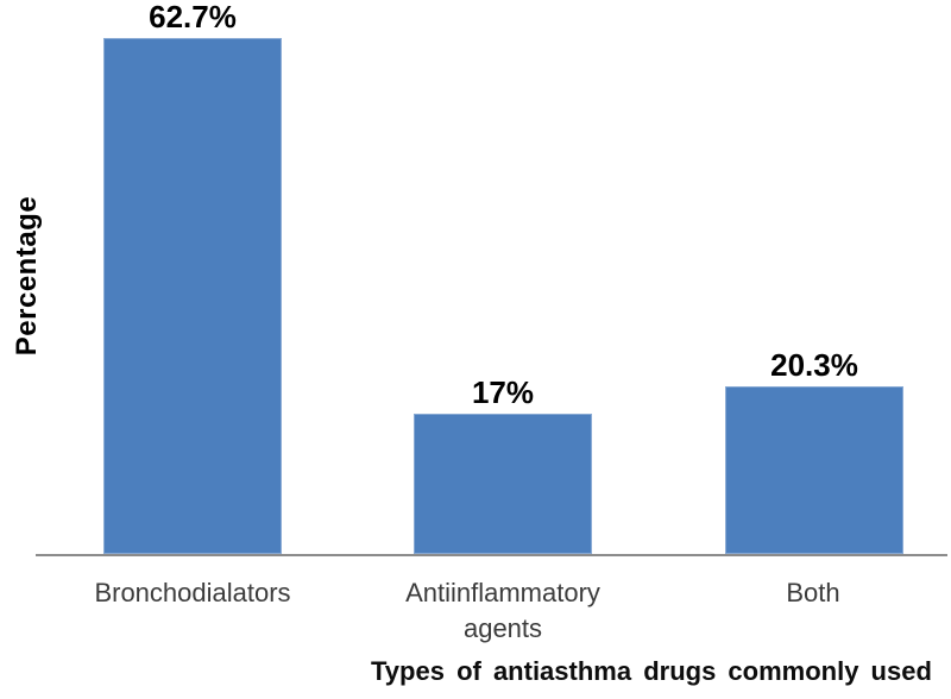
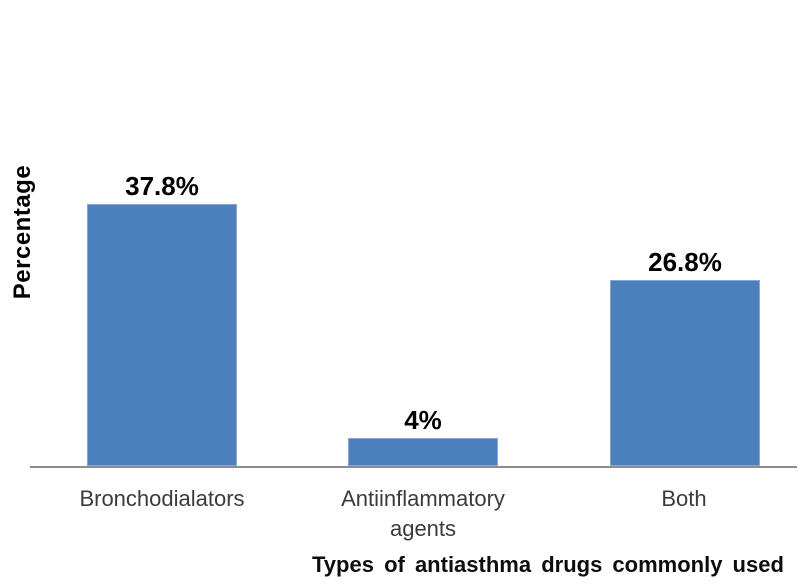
Bronchodialators: 62.7% -> 37.8%
Antiinflammatory agents: 17% -> 4%
Both: 20.3% -> 26.8%
